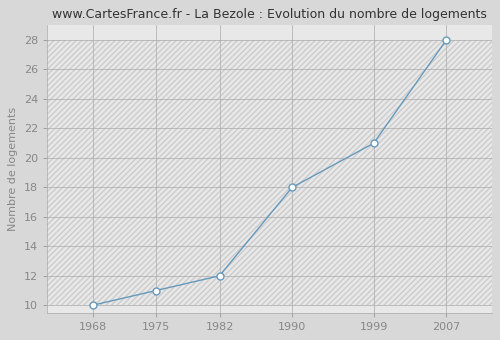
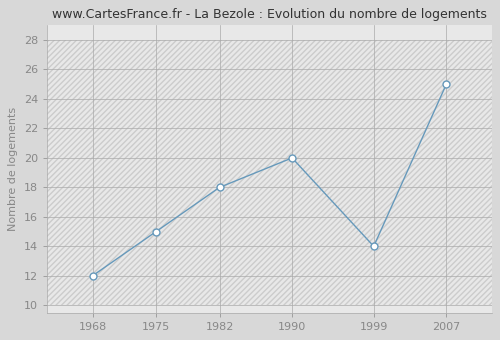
1968: 10 -> 12
1975: 11 -> 15
1982: 12 -> 18
1990: 18 -> 20
1999: 21 -> 14
2007: 28 -> 25
